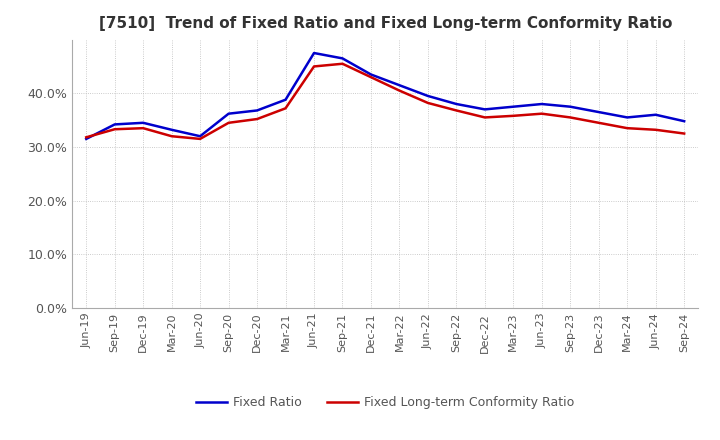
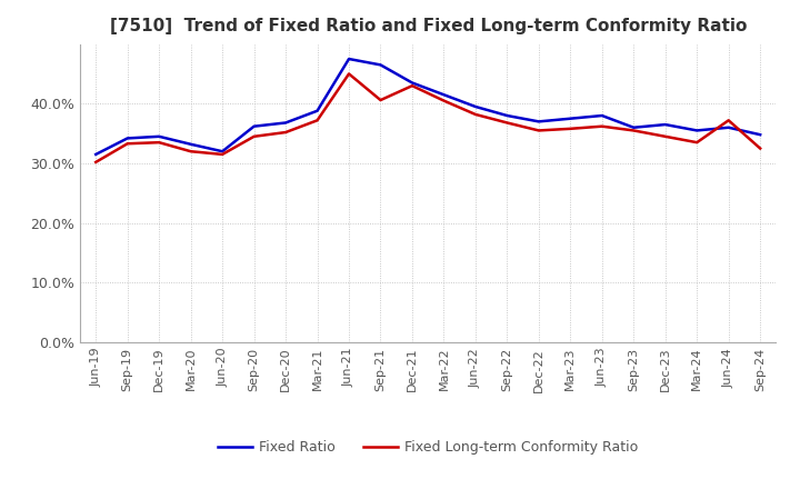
Fixed Long-term Conformity Ratio/Jun-19: 31.8% -> 30.2%
Fixed Long-term Conformity Ratio/Sep-21: 45.5% -> 40.6%
Fixed Ratio/Sep-23: 37.5% -> 36.0%
Fixed Long-term Conformity Ratio/Jun-24: 33.2% -> 37.2%
